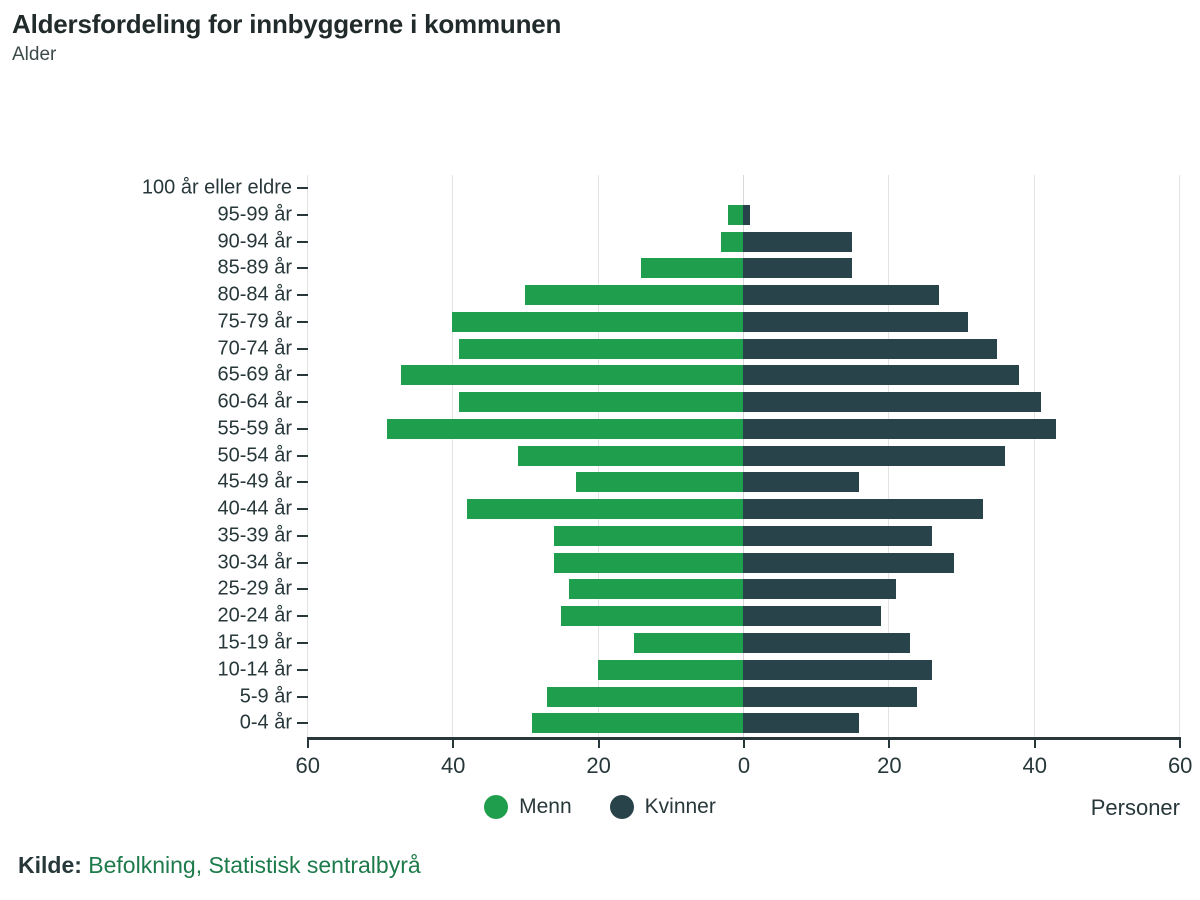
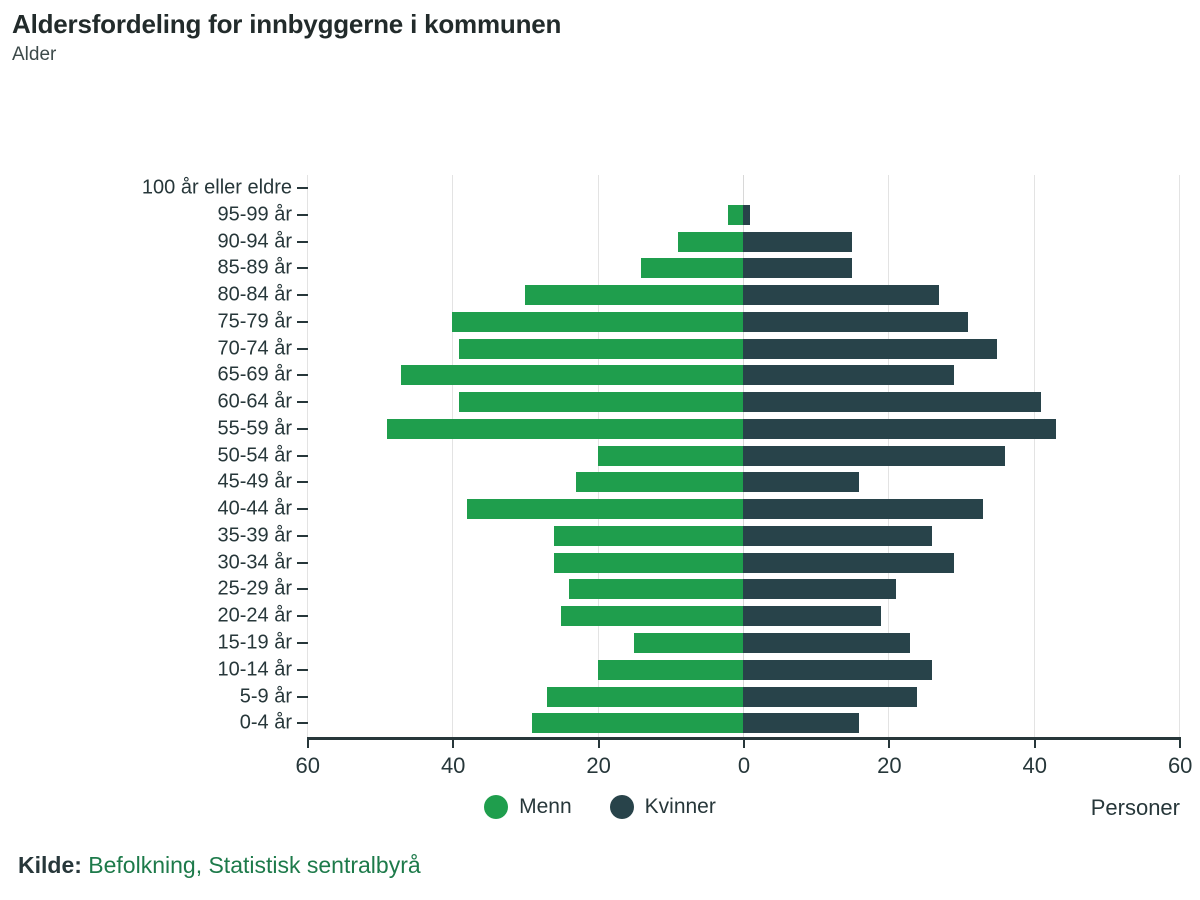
Menn/90-94 år: 3 -> 9
Kvinner/65-69 år: 38 -> 29
Menn/50-54 år: 31 -> 20
